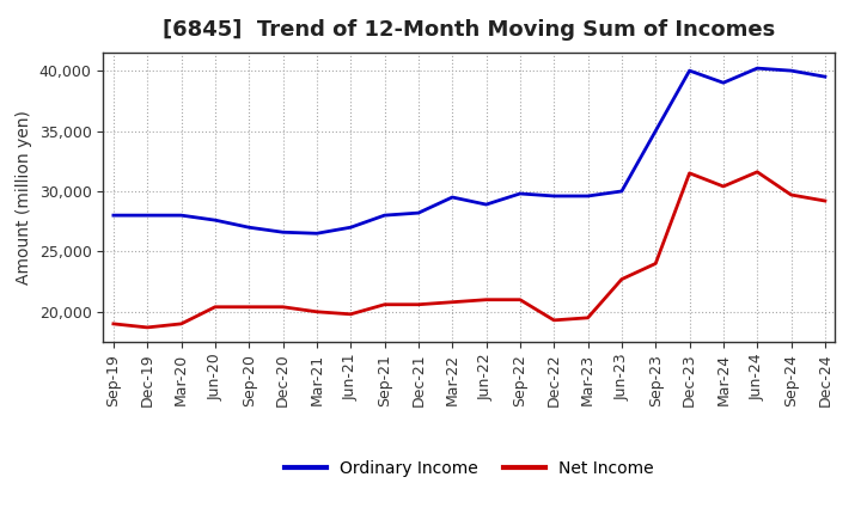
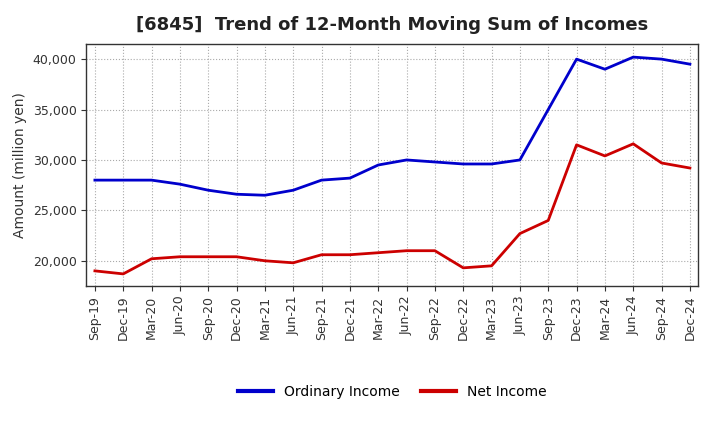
Net Income/Mar-20: 19,000 -> 20,200
Ordinary Income/Jun-22: 28,900 -> 30,000
